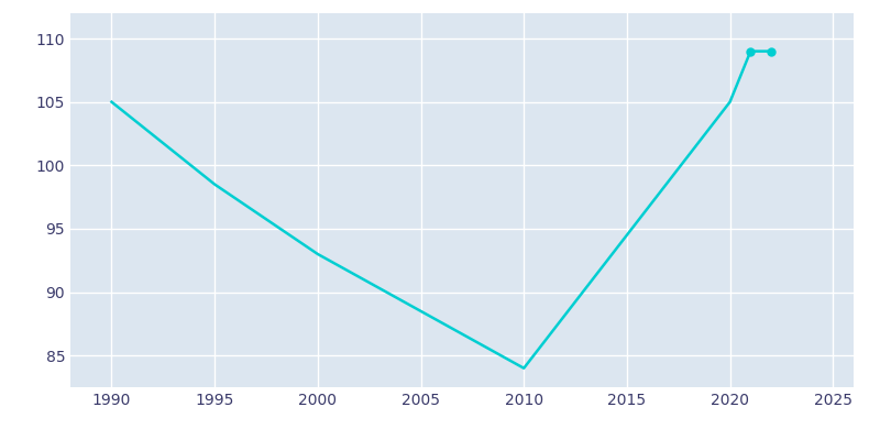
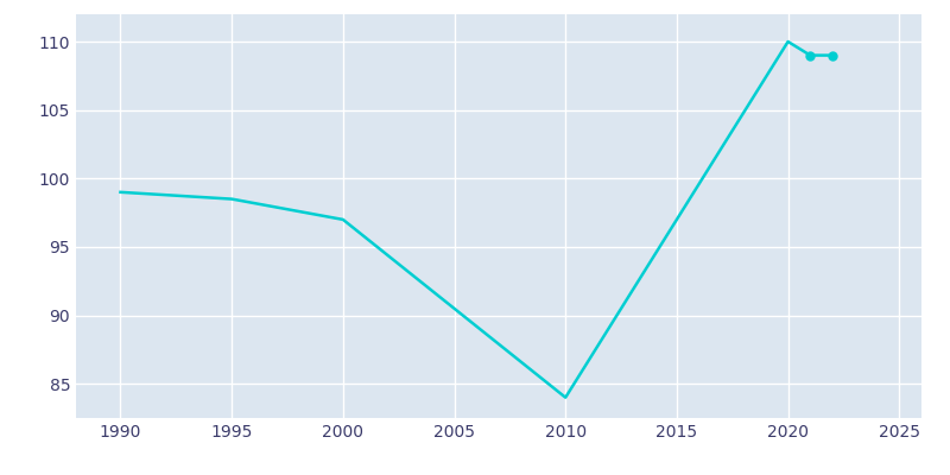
1990: 105.0 -> 99.0
2000: 93.0 -> 97.0
2020: 105.0 -> 110.0
